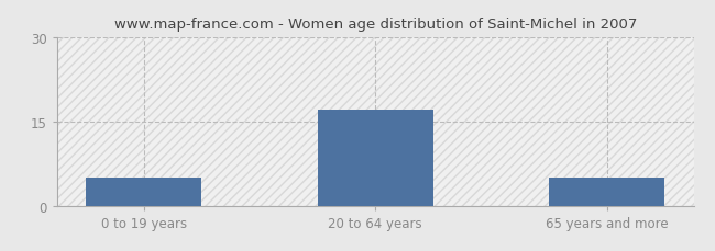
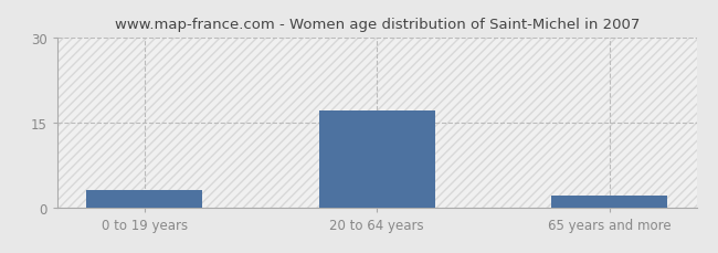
0 to 19 years: 5 -> 3
65 years and more: 5 -> 2
